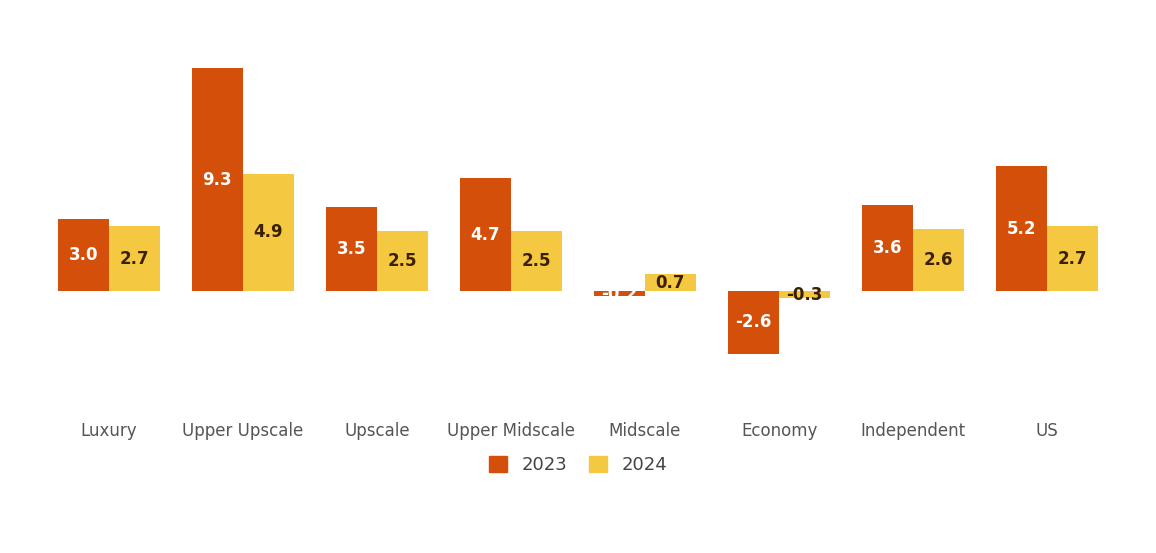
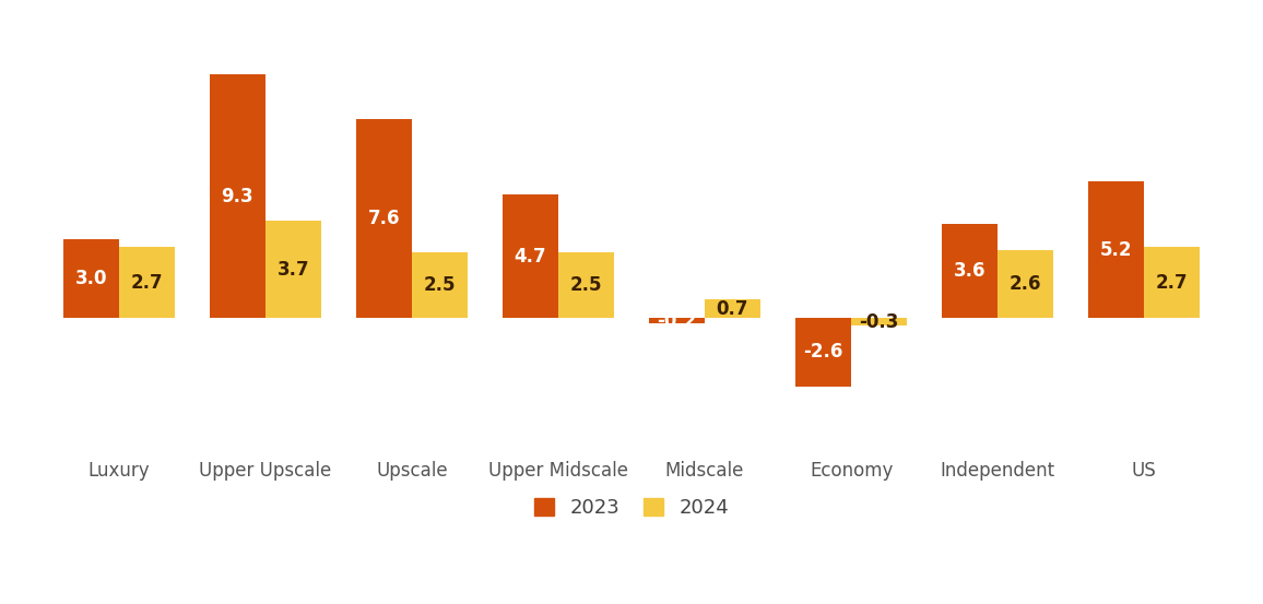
2024/Upper Upscale: 4.9 -> 3.7
2023/Upscale: 3.5 -> 7.6
